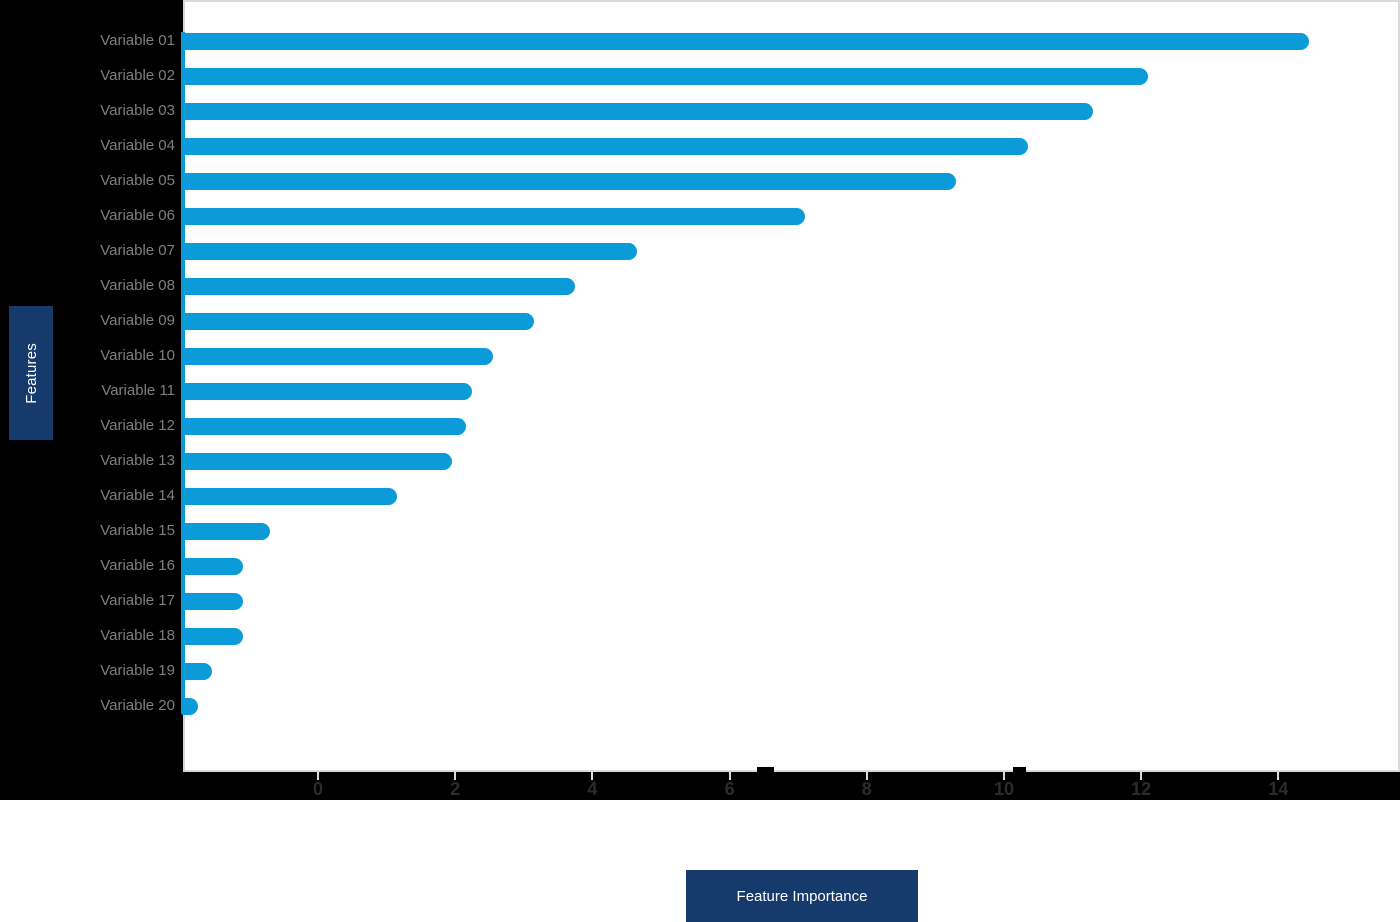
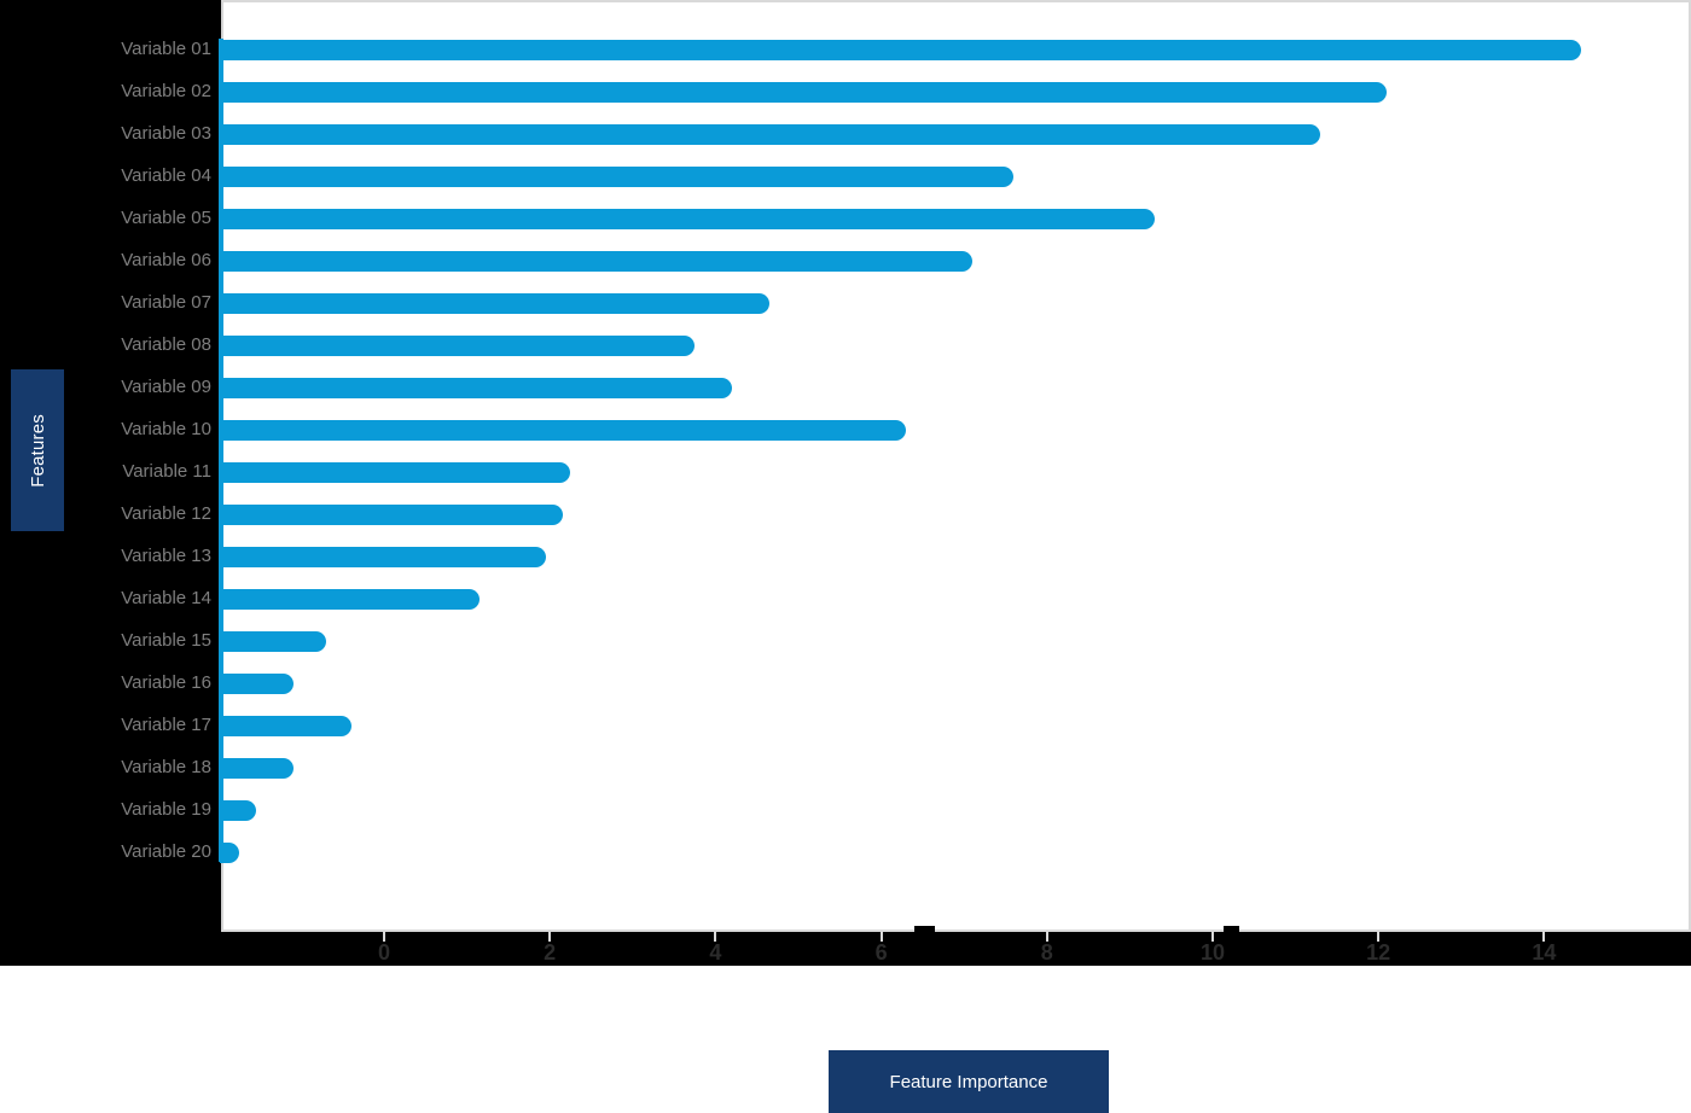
Variable 04: 10.3 -> 7.6
Variable 09: 3.1 -> 4.2
Variable 10: 2.5 -> 6.3
Variable 17: -1.1 -> -0.4
